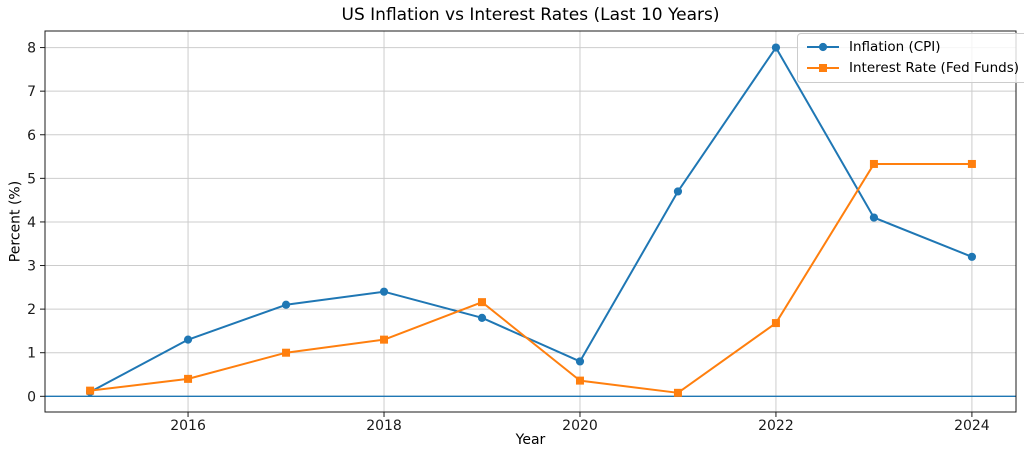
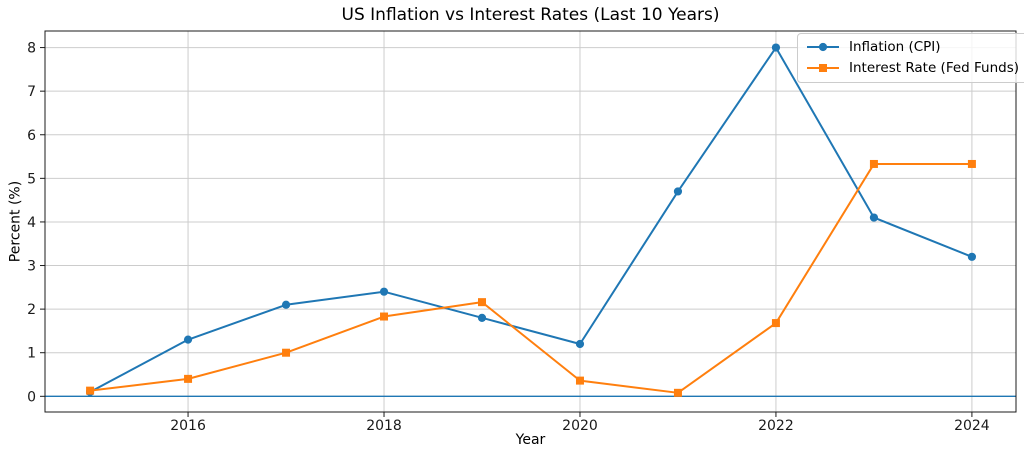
Interest Rate (Fed Funds)/2018: 1.3 -> 1.8
Inflation (CPI)/2020: 0.8 -> 1.2
